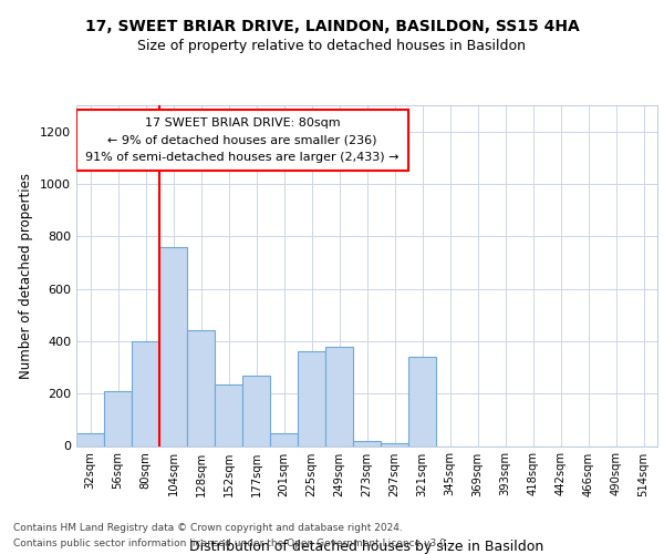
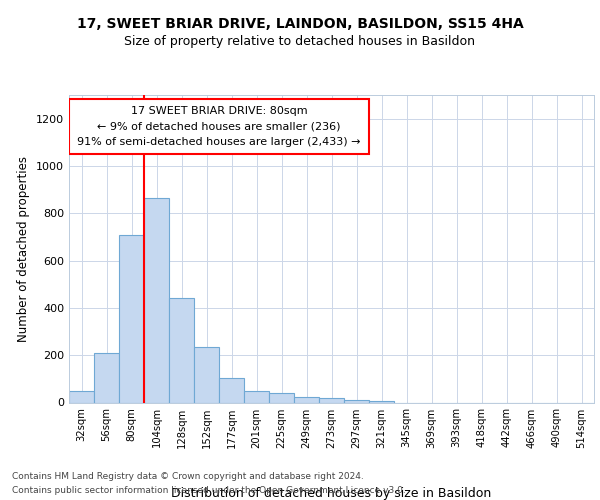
80sqm: 400 -> 710
104sqm: 760 -> 865
177sqm: 270 -> 105
225sqm: 360 -> 42
249sqm: 380 -> 25
321sqm: 340 -> 8
